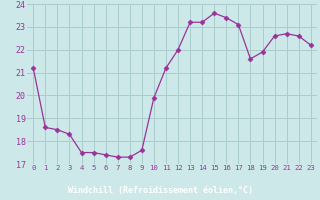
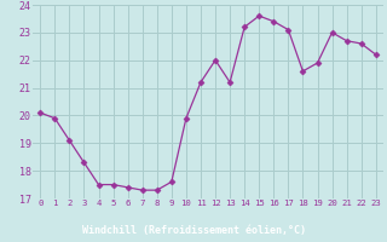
0: 21.2 -> 20.1
1: 18.6 -> 19.9
2: 18.5 -> 19.1
13: 23.2 -> 21.2
20: 22.6 -> 23.0
